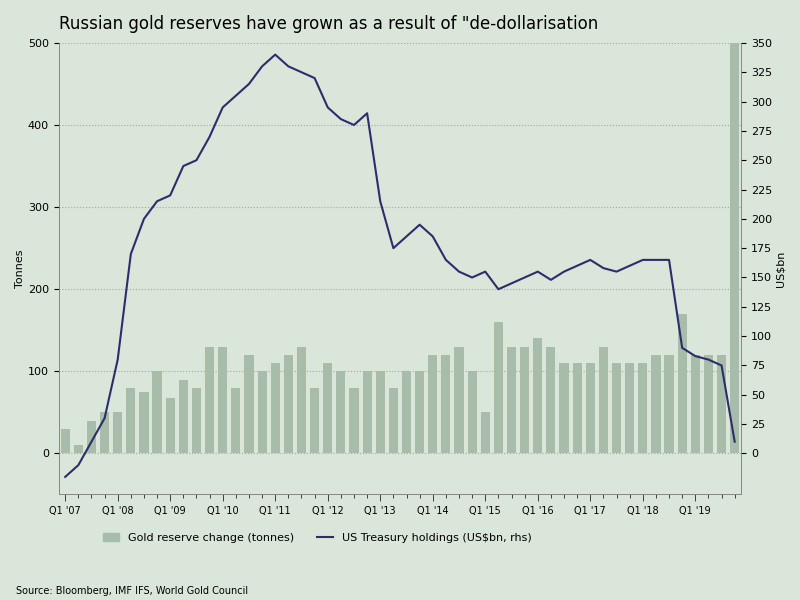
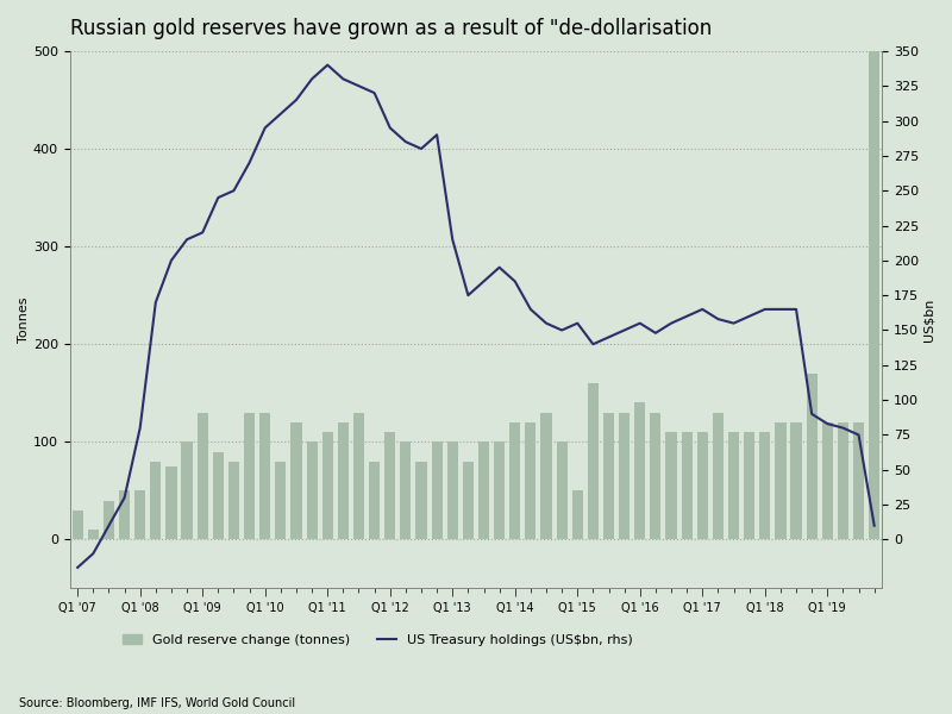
Gold reserve change (tonnes)/Q1 '09: 68 -> 130
